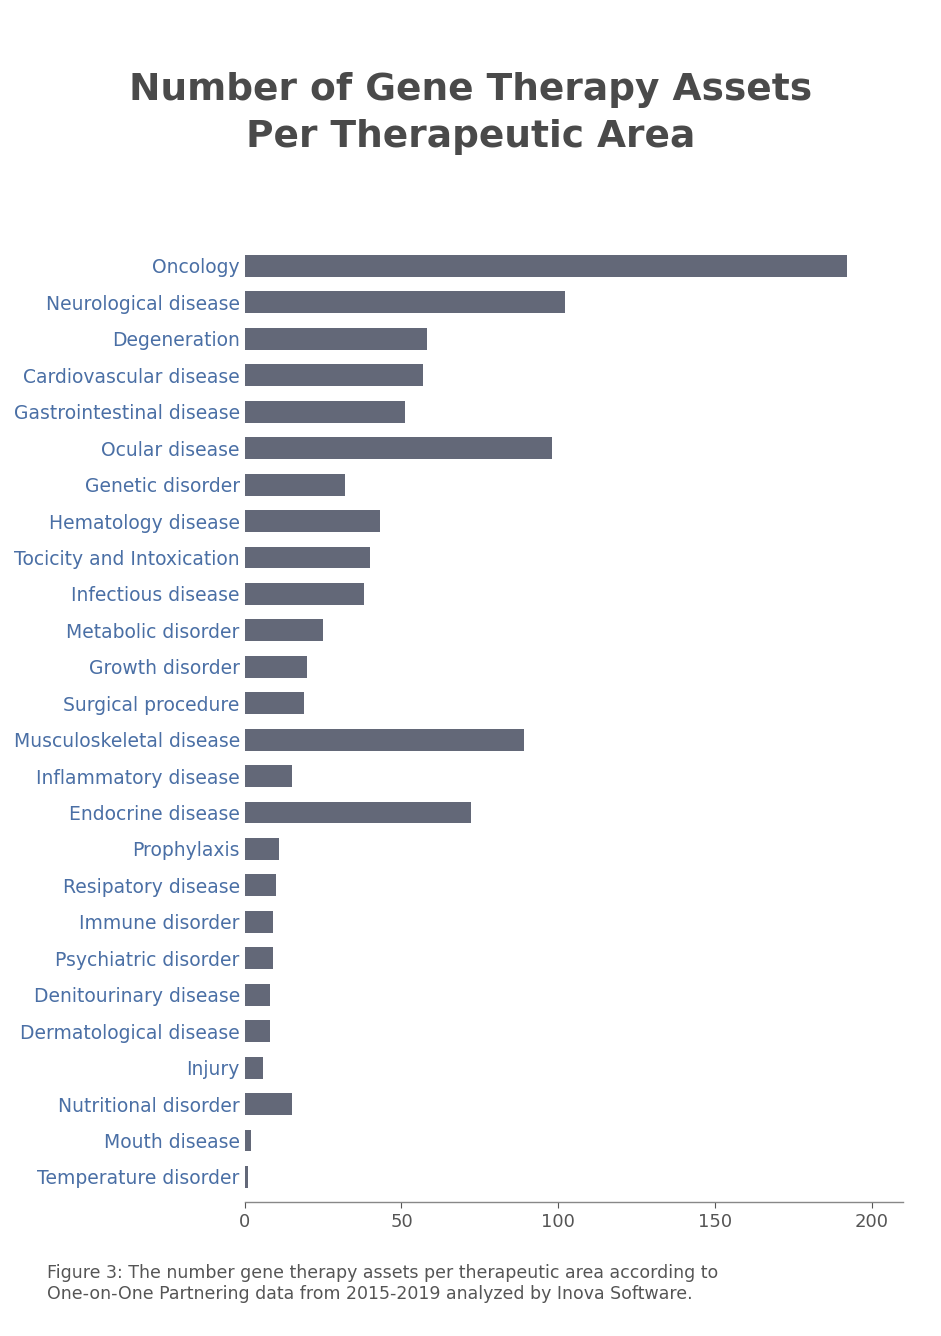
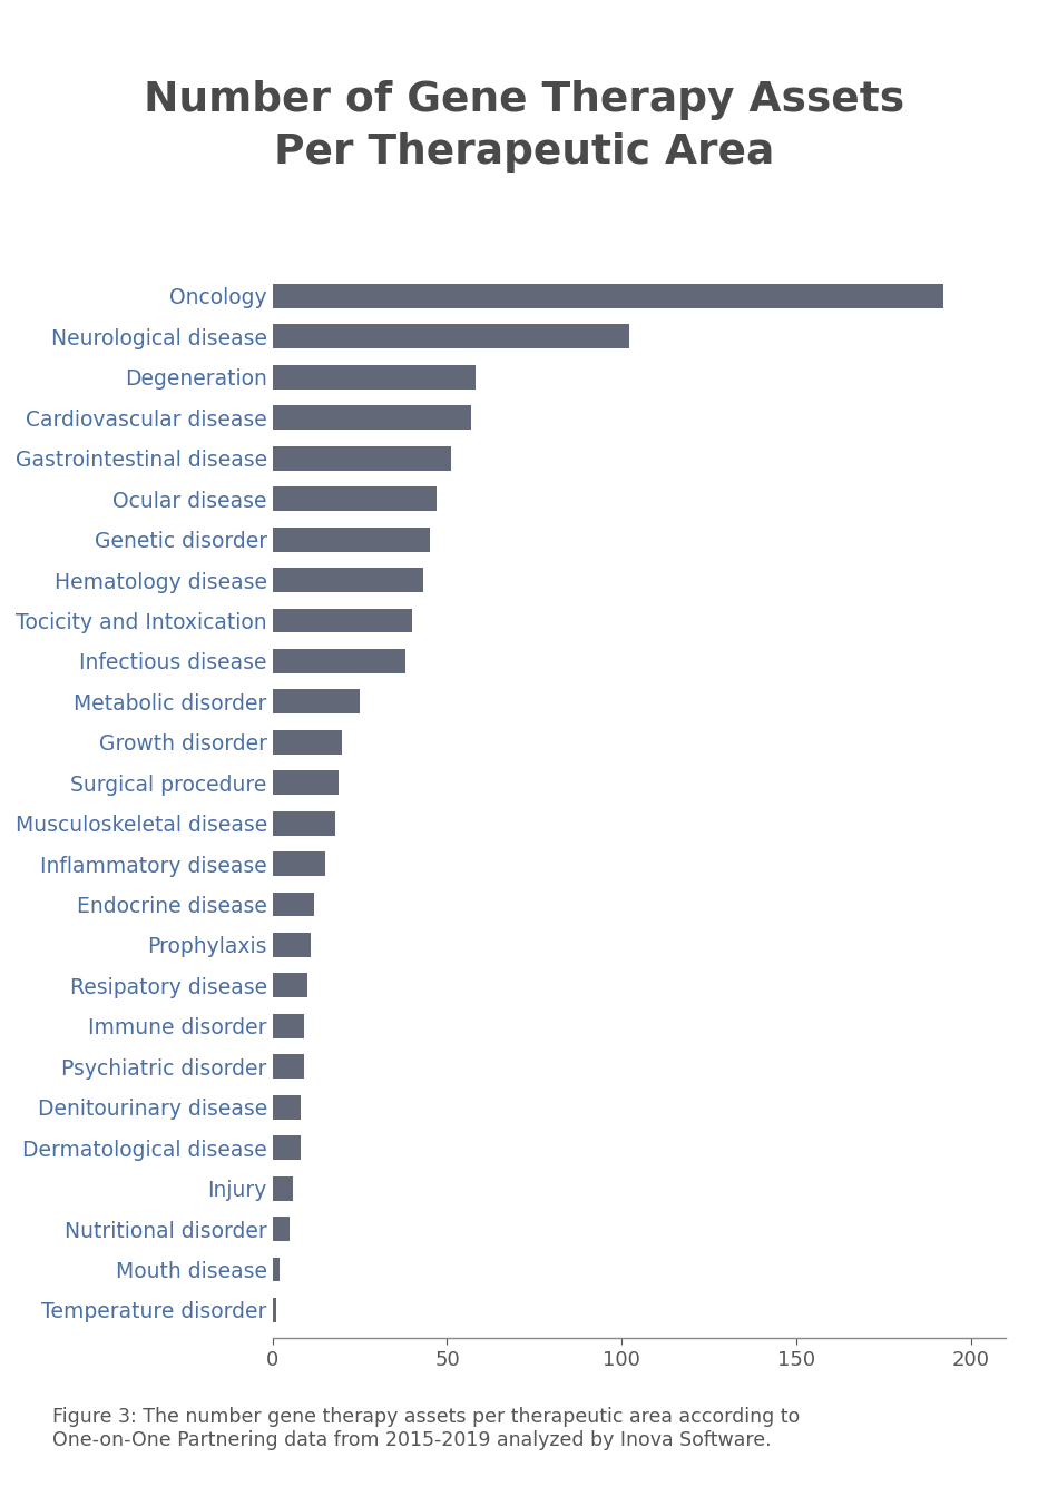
Ocular disease: 98 -> 47
Genetic disorder: 32 -> 45
Musculoskeletal disease: 89 -> 18
Endocrine disease: 72 -> 12
Nutritional disorder: 15 -> 5
